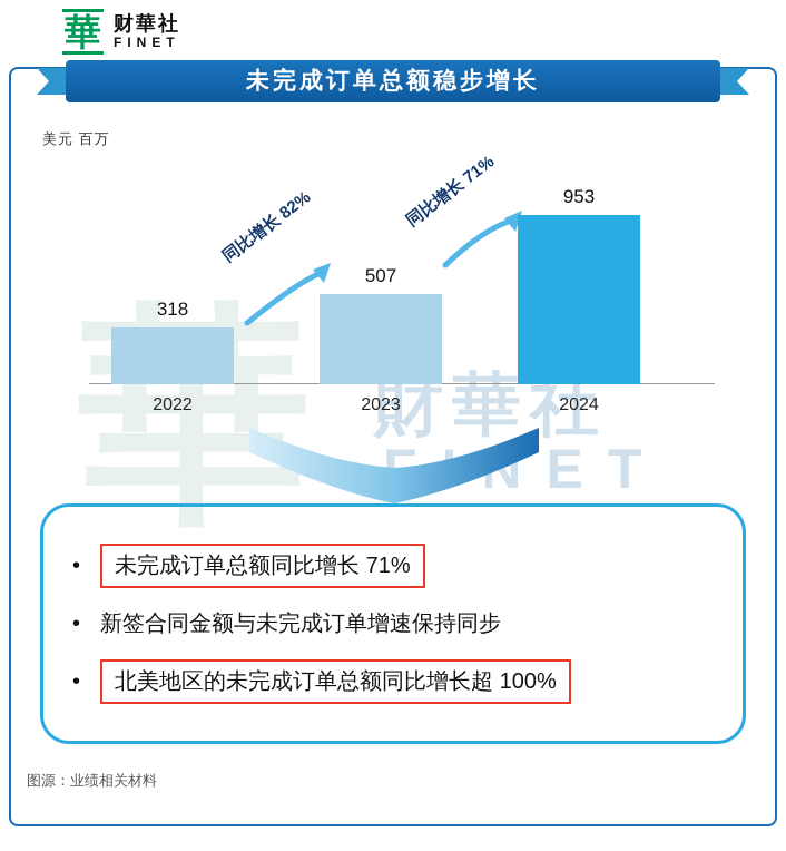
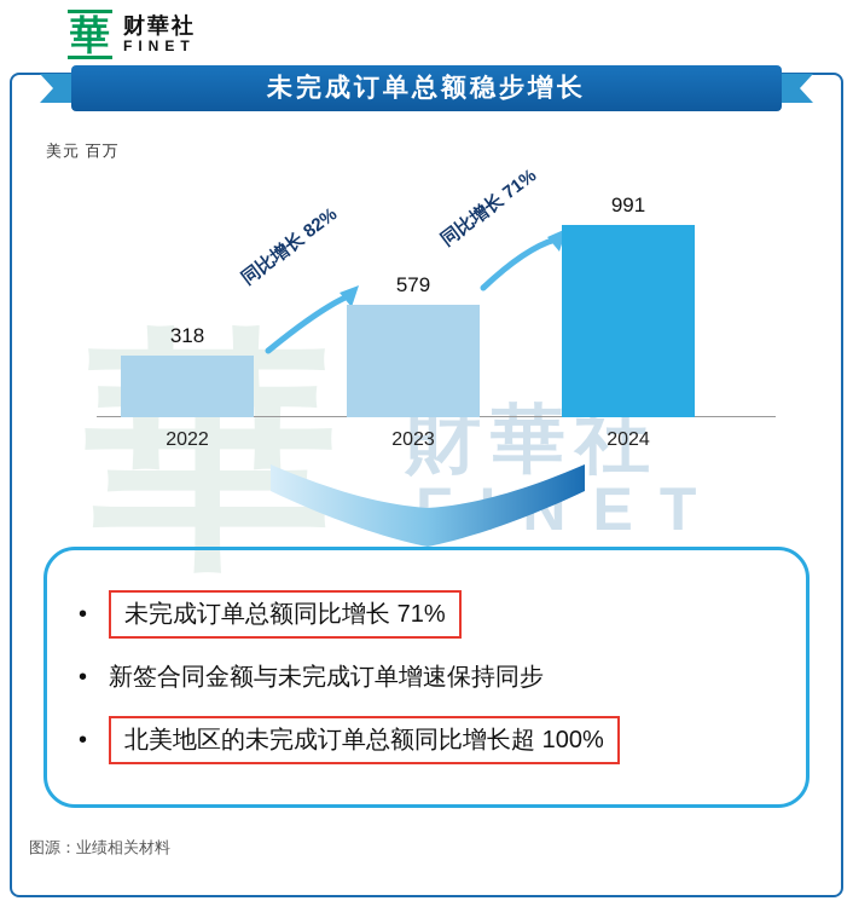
2023: 507 -> 579
2024: 953 -> 991
